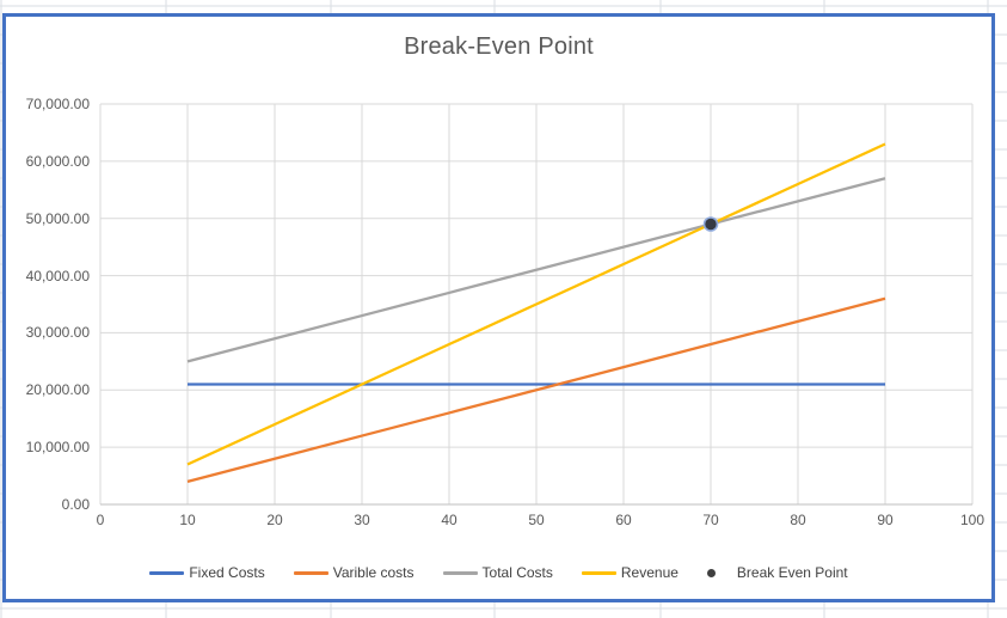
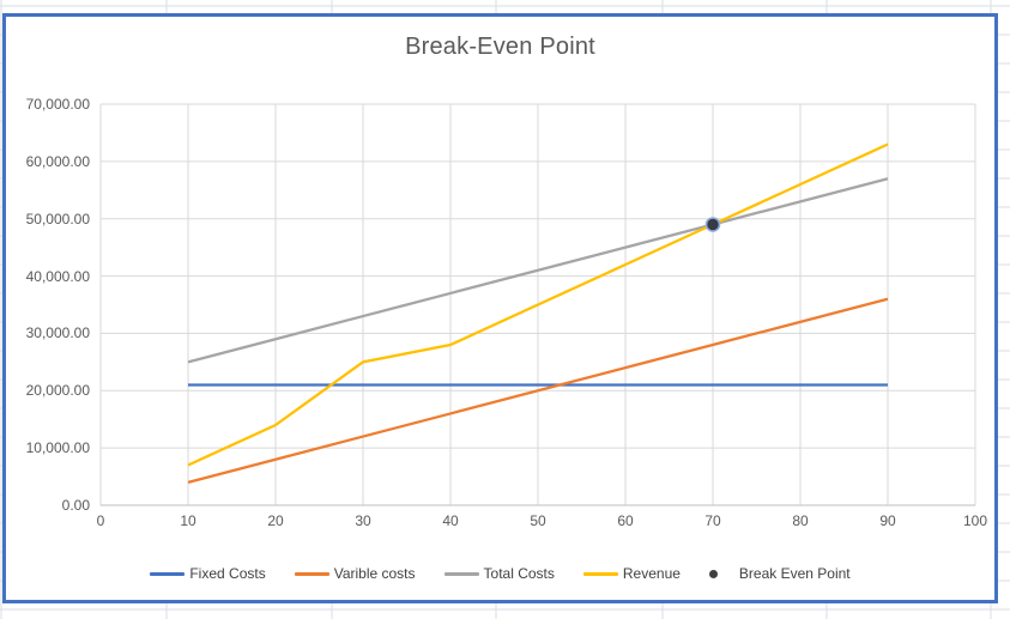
Revenue/30: 21000 -> 25000
